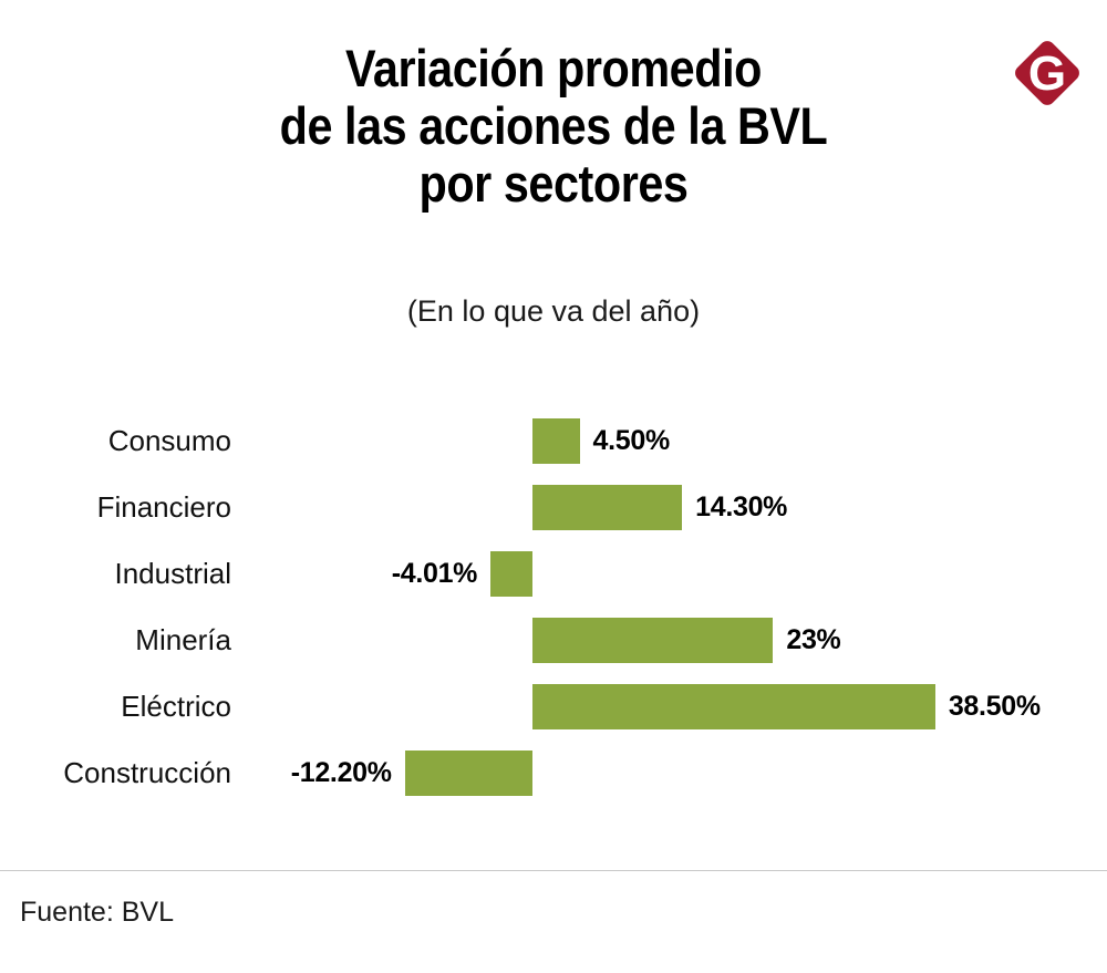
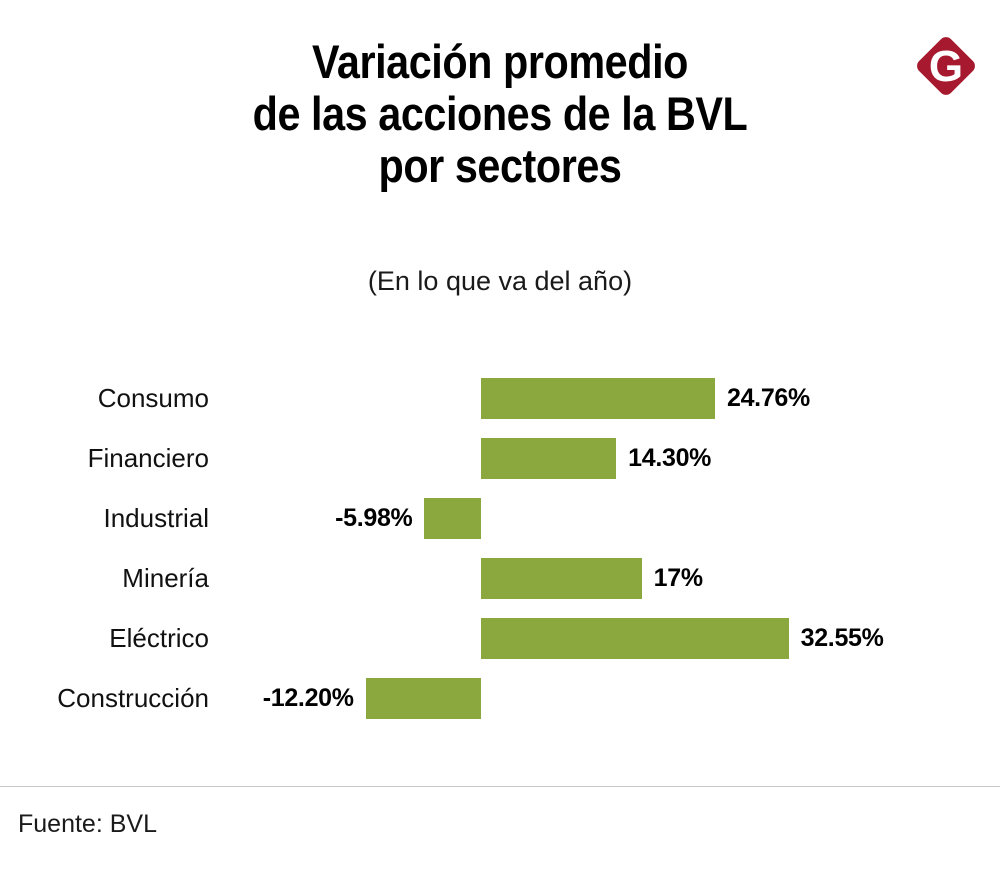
Consumo: 4.50% -> 24.76%
Industrial: -4.01% -> -5.98%
Minería: 23% -> 17%
Eléctrico: 38.50% -> 32.55%
